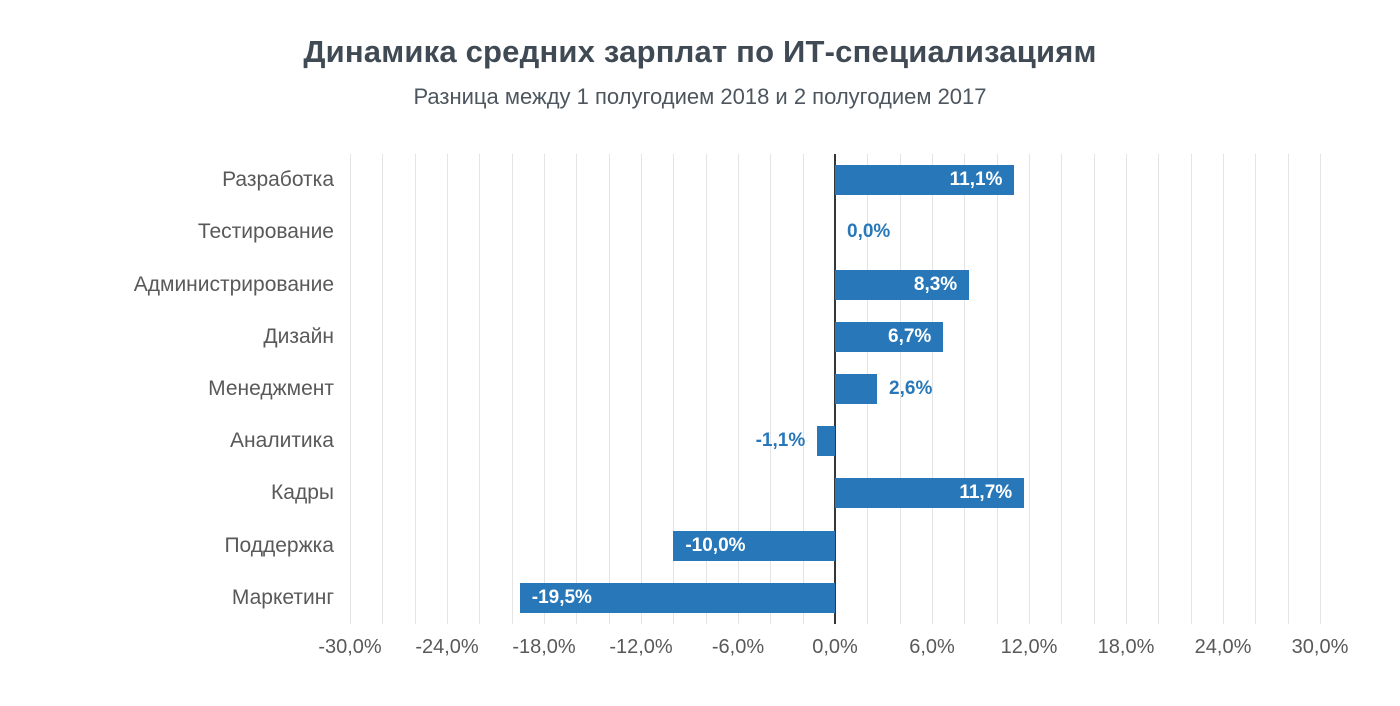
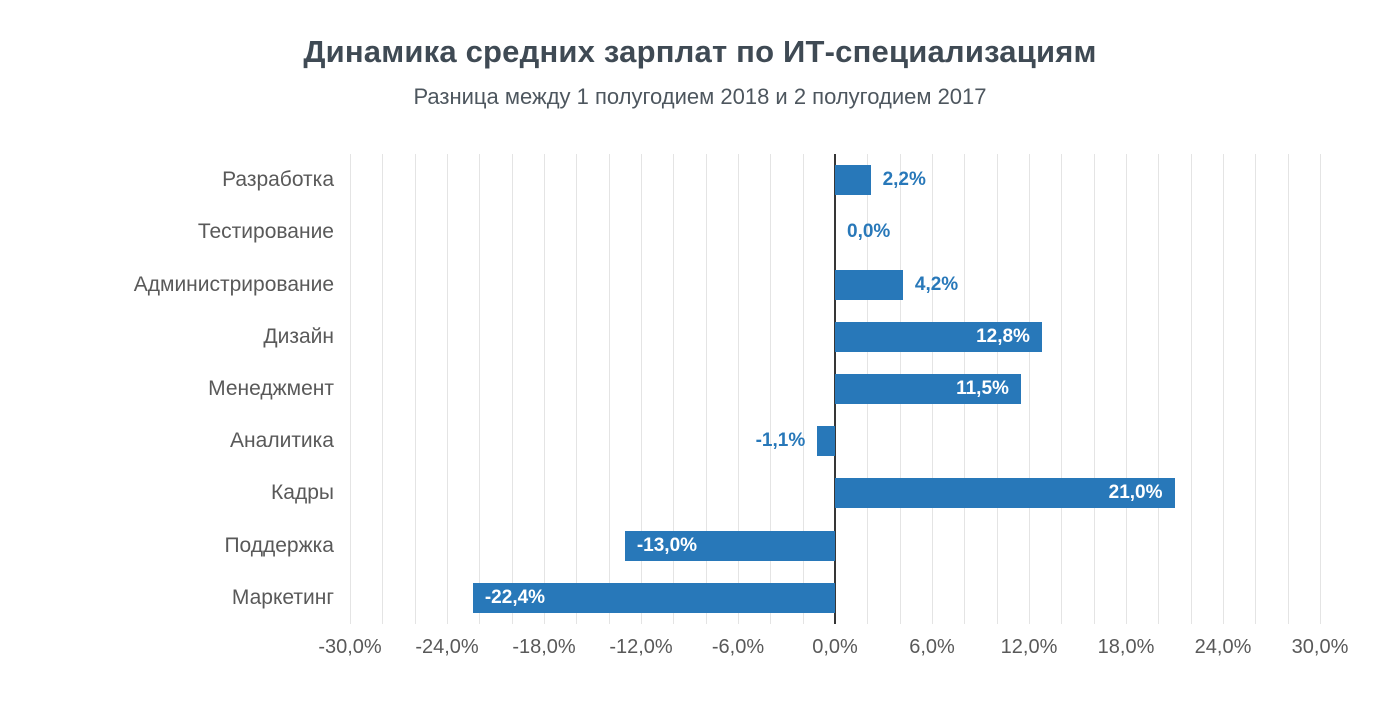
Разработка: 11,1% -> 2,2%
Администрирование: 8,3% -> 4,2%
Дизайн: 6,7% -> 12,8%
Менеджмент: 2,6% -> 11,5%
Кадры: 11,7% -> 21,0%
Поддержка: -10,0% -> -13,0%
Маркетинг: -19,5% -> -22,4%
